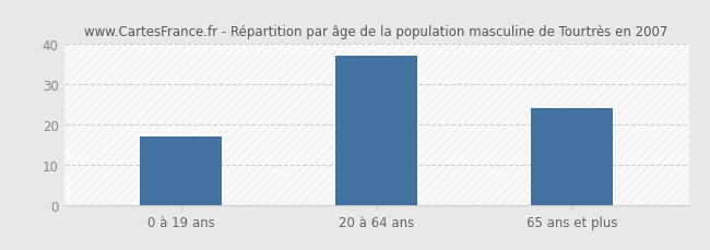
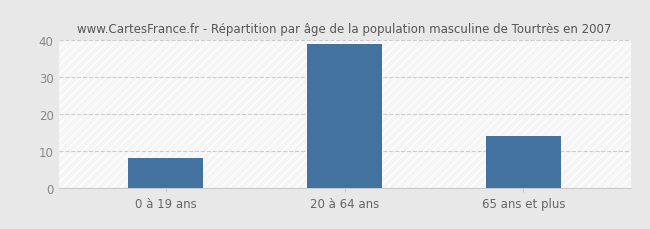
0 à 19 ans: 17 -> 8
20 à 64 ans: 37 -> 39
65 ans et plus: 24 -> 14
